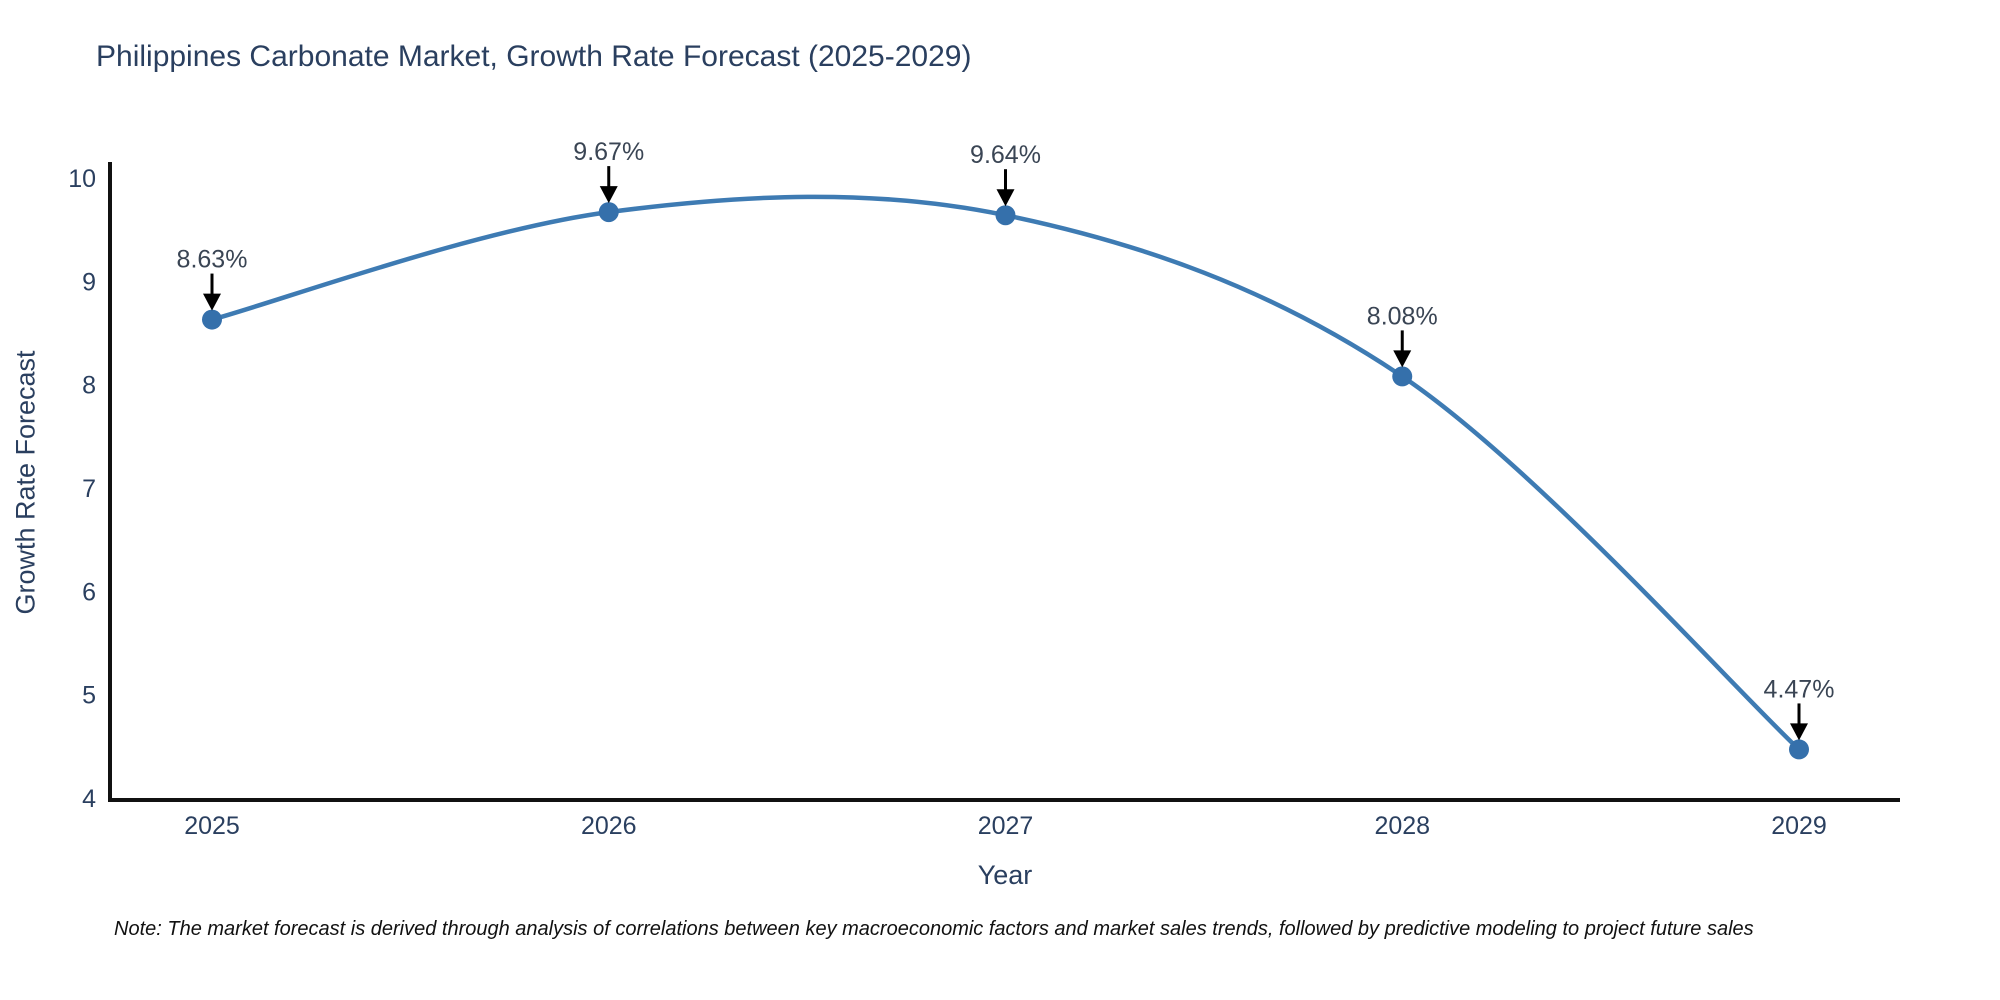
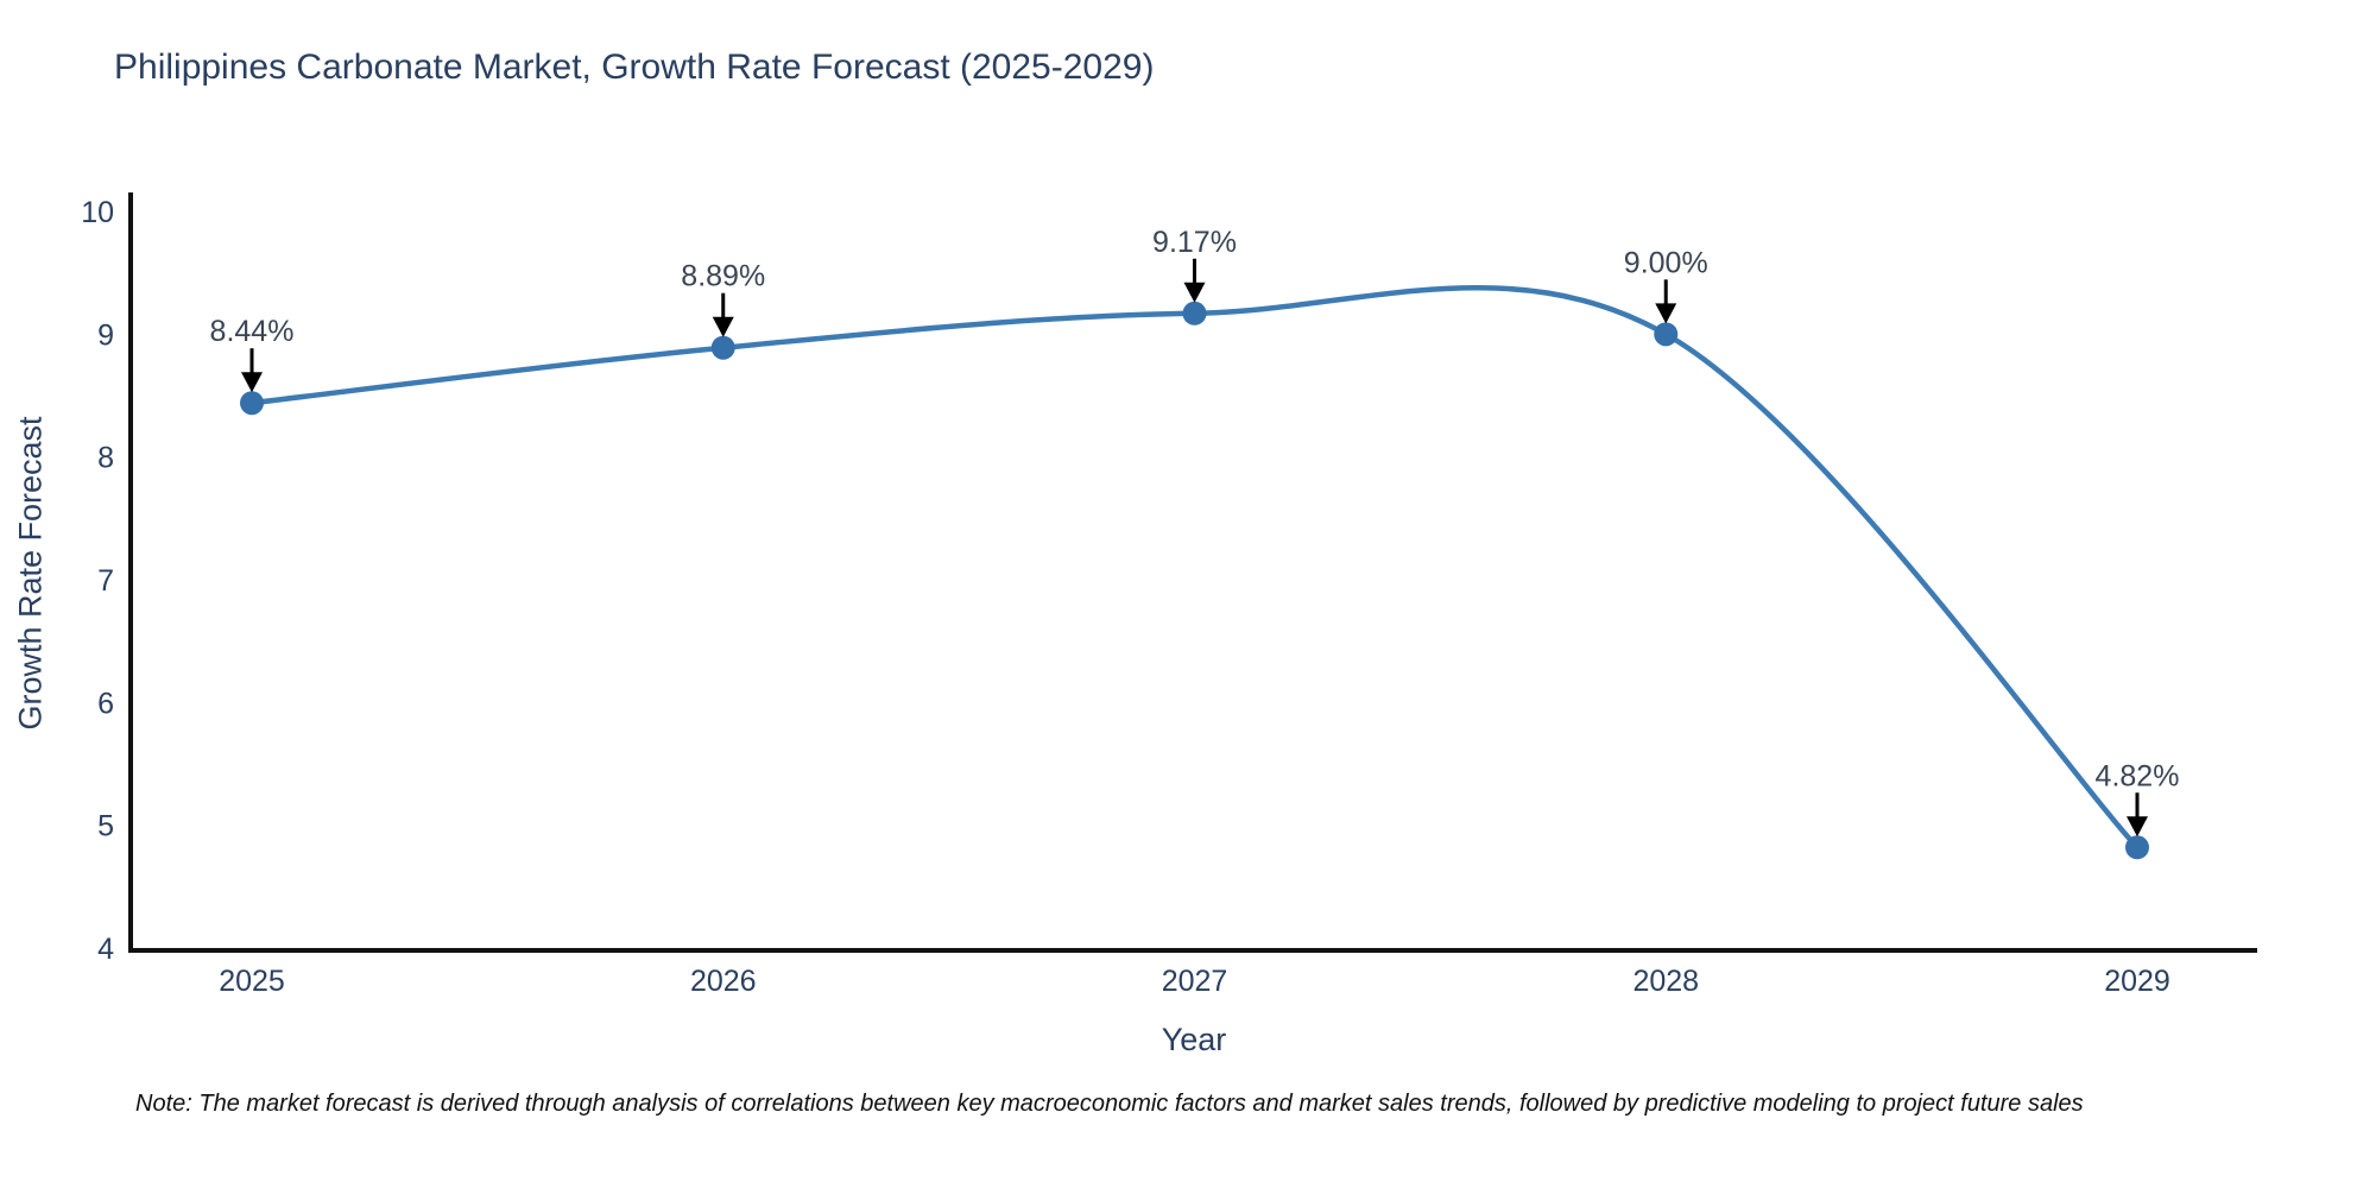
2025: 8.63% -> 8.44%
2026: 9.67% -> 8.89%
2027: 9.64% -> 9.17%
2028: 8.08% -> 9.00%
2029: 4.47% -> 4.82%
